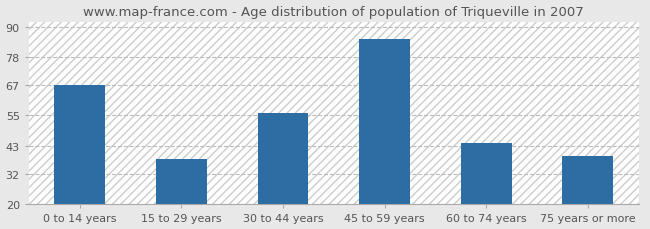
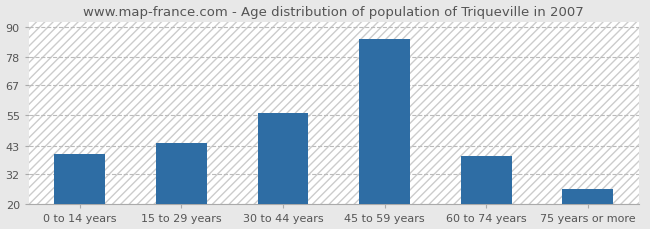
0 to 14 years: 67 -> 40
15 to 29 years: 38 -> 44
60 to 74 years: 44 -> 39
75 years or more: 39 -> 26
